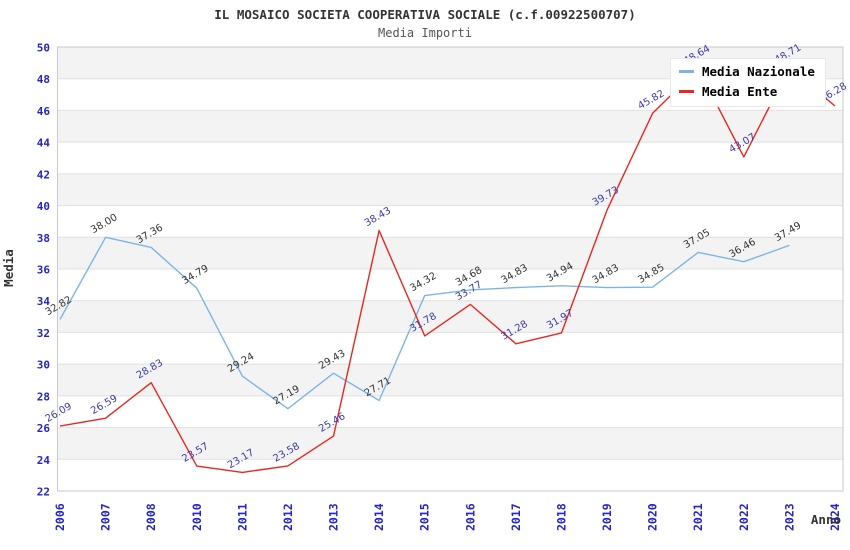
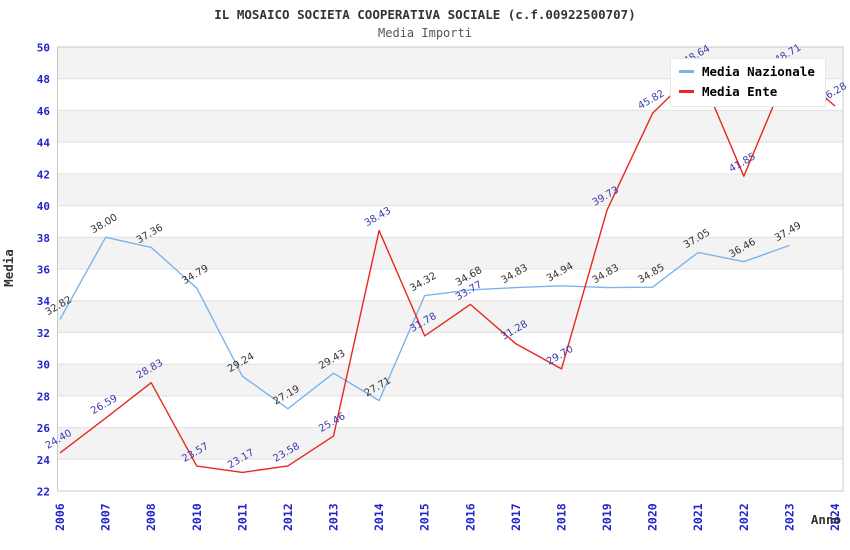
Media Ente/2006: 26.09 -> 24.40
Media Ente/2018: 31.97 -> 29.70
Media Ente/2022: 43.07 -> 41.85
